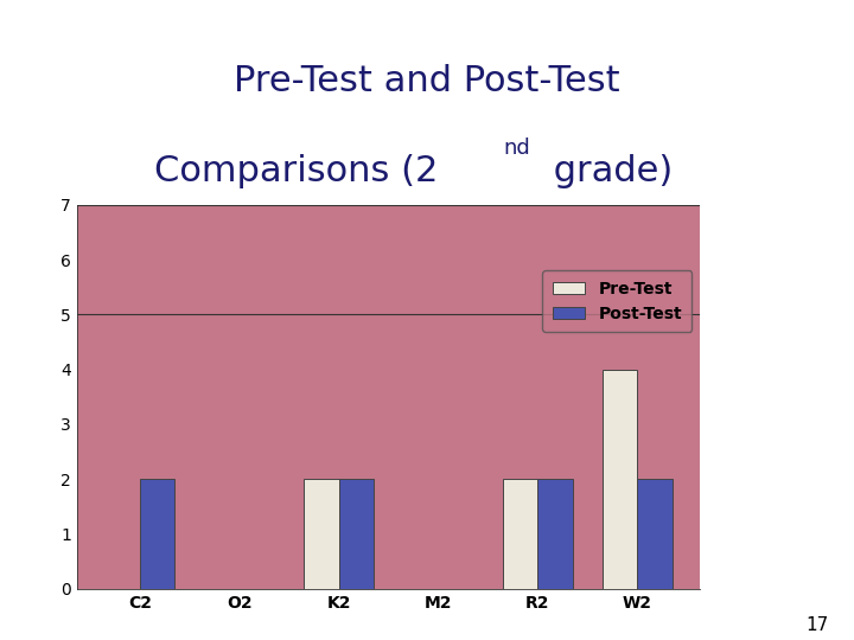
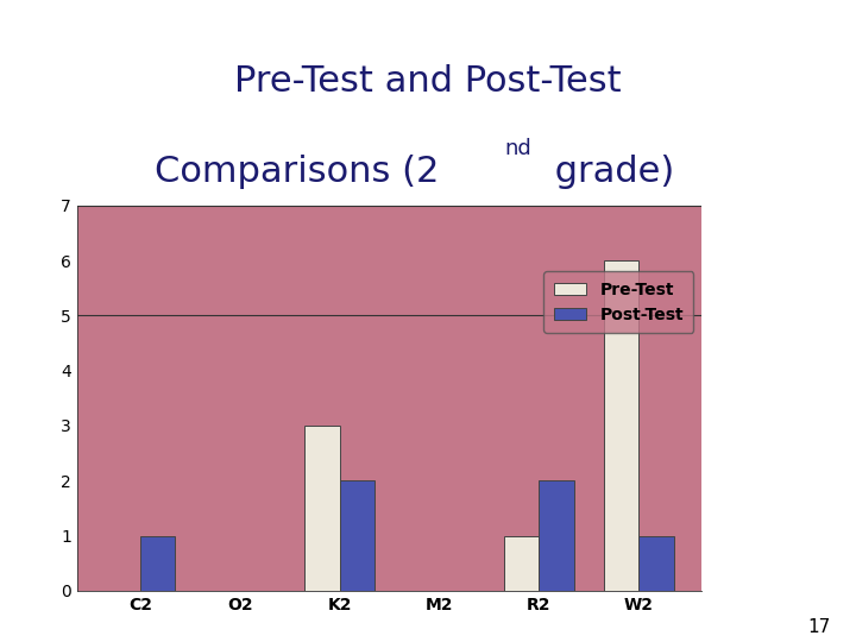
Post-Test/C2: 2 -> 1
Pre-Test/K2: 2 -> 3
Pre-Test/R2: 2 -> 1
Pre-Test/W2: 4 -> 6
Post-Test/W2: 2 -> 1
